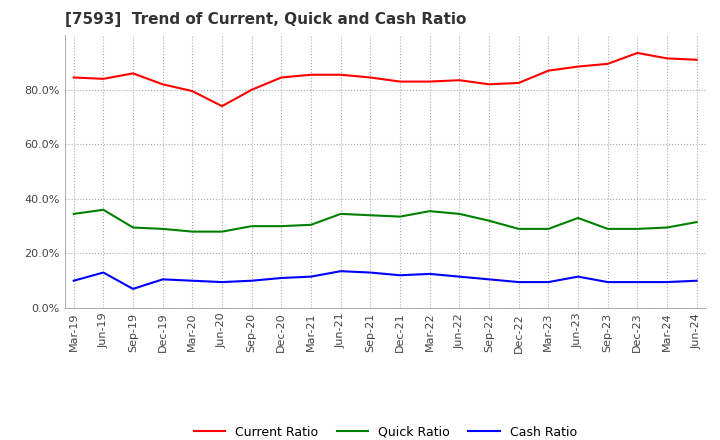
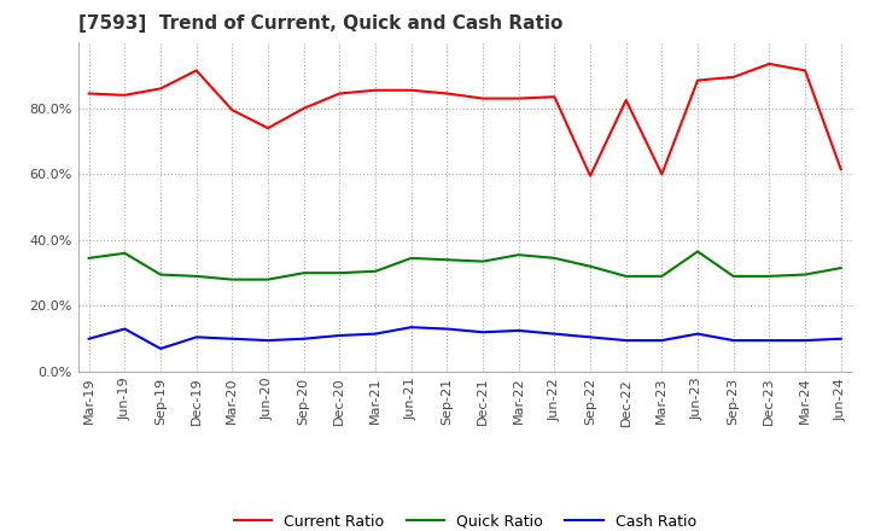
Current Ratio/Dec-19: 82.0% -> 91.5%
Current Ratio/Sep-22: 82.0% -> 59.5%
Current Ratio/Mar-23: 87.0% -> 60.0%
Quick Ratio/Jun-23: 33.0% -> 36.5%
Current Ratio/Jun-24: 91.0% -> 61.5%
